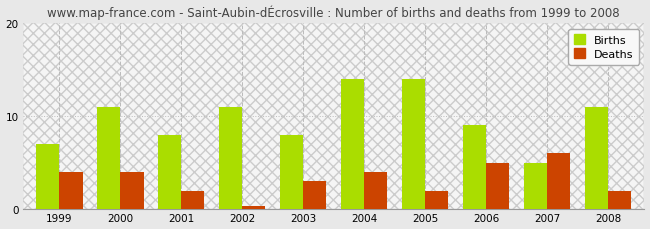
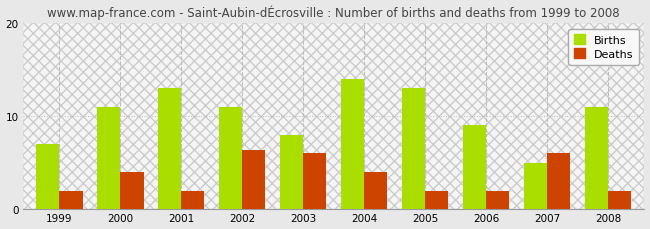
Deaths/1999: 4.0 -> 2.0
Births/2001: 8 -> 13
Deaths/2002: 0.3 -> 6.4
Deaths/2003: 3.0 -> 6.0
Births/2005: 14 -> 13
Deaths/2006: 5.0 -> 2.0
